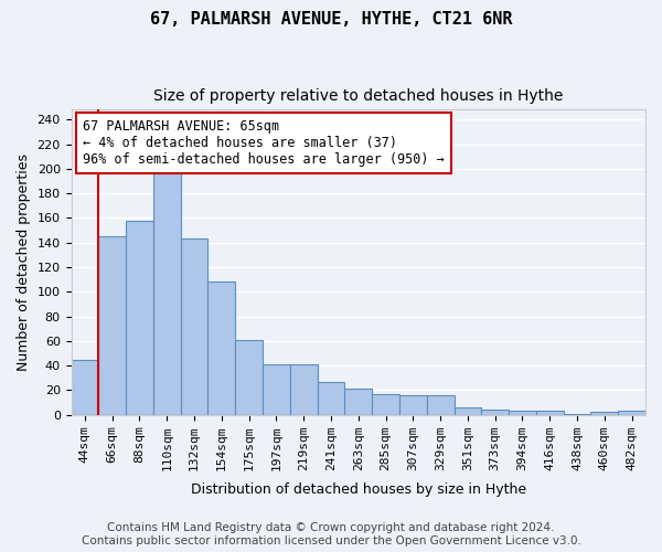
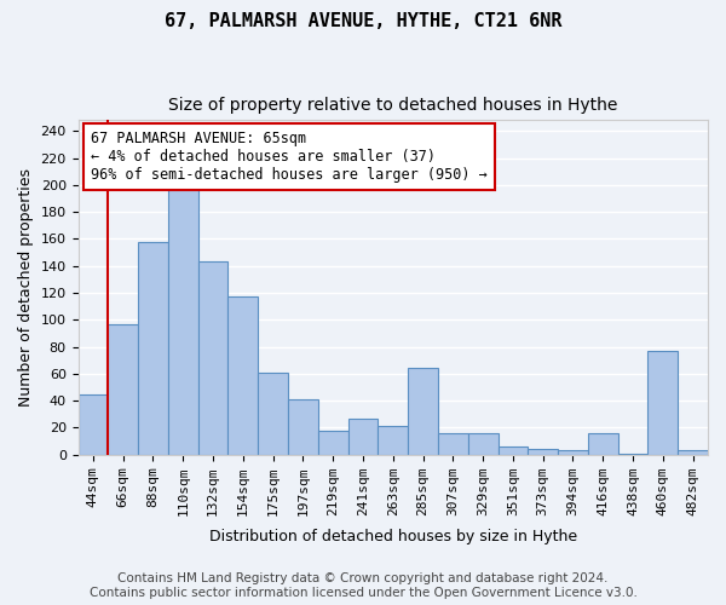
66sqm: 145 -> 97
154sqm: 108 -> 117
219sqm: 41 -> 18
285sqm: 17 -> 64
416sqm: 3 -> 16
460sqm: 2 -> 77
